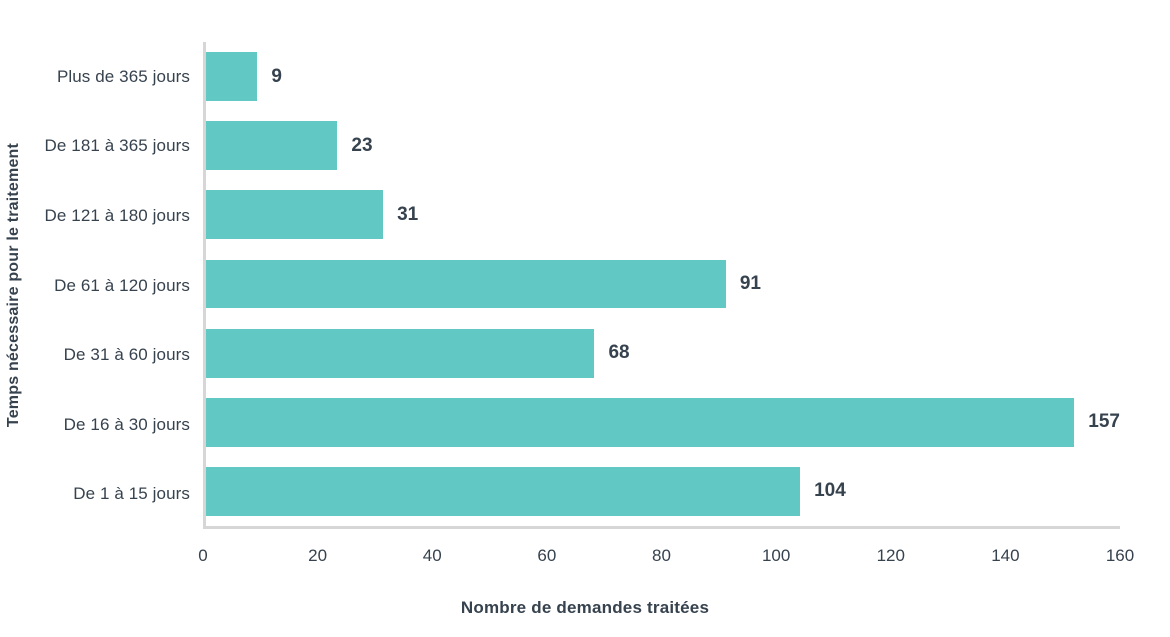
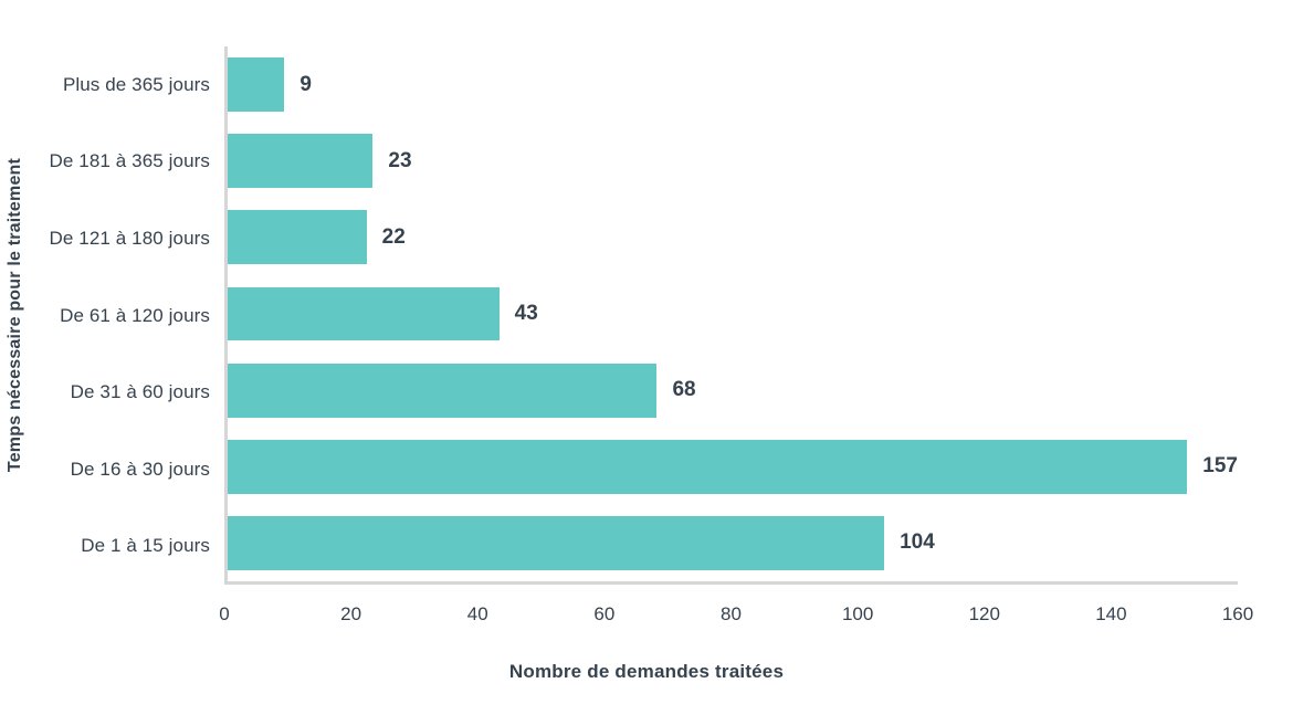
De 121 à 180 jours: 31 -> 22
De 61 à 120 jours: 91 -> 43
